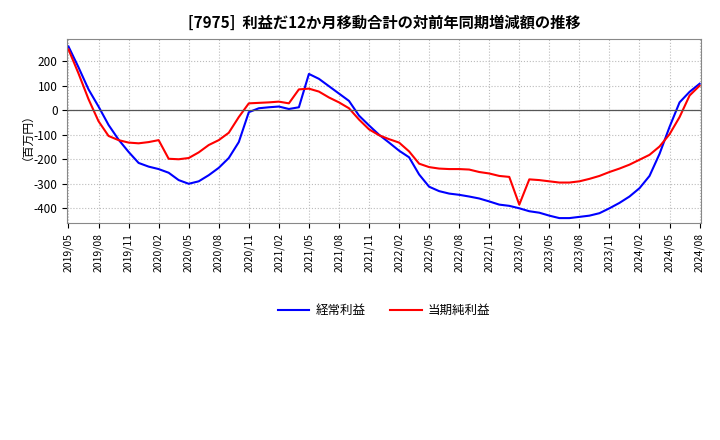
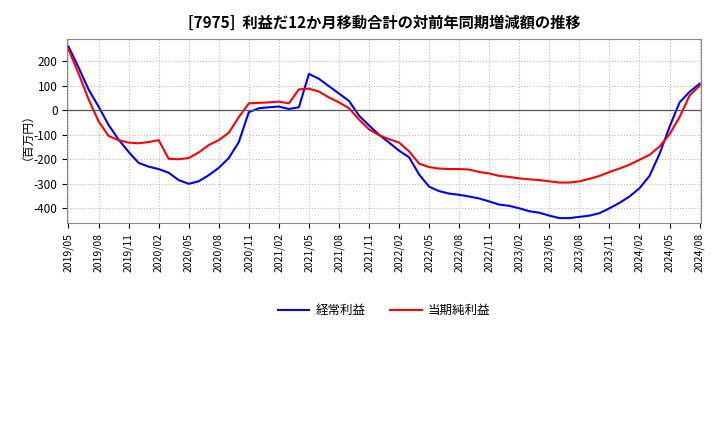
当期純利益/2023/02: -385 -> -278
